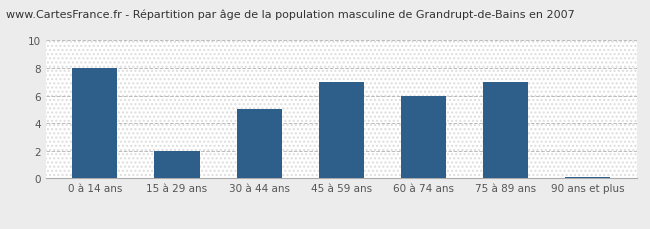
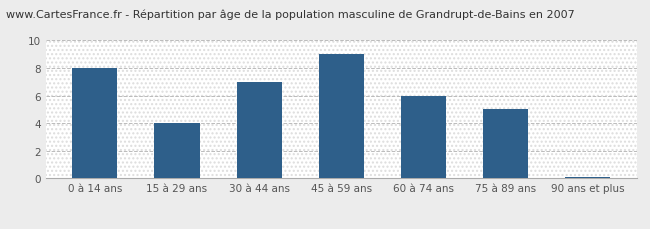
15 à 29 ans: 2.0 -> 4.0
30 à 44 ans: 5.0 -> 7.0
45 à 59 ans: 7.0 -> 9.0
75 à 89 ans: 7.0 -> 5.0
